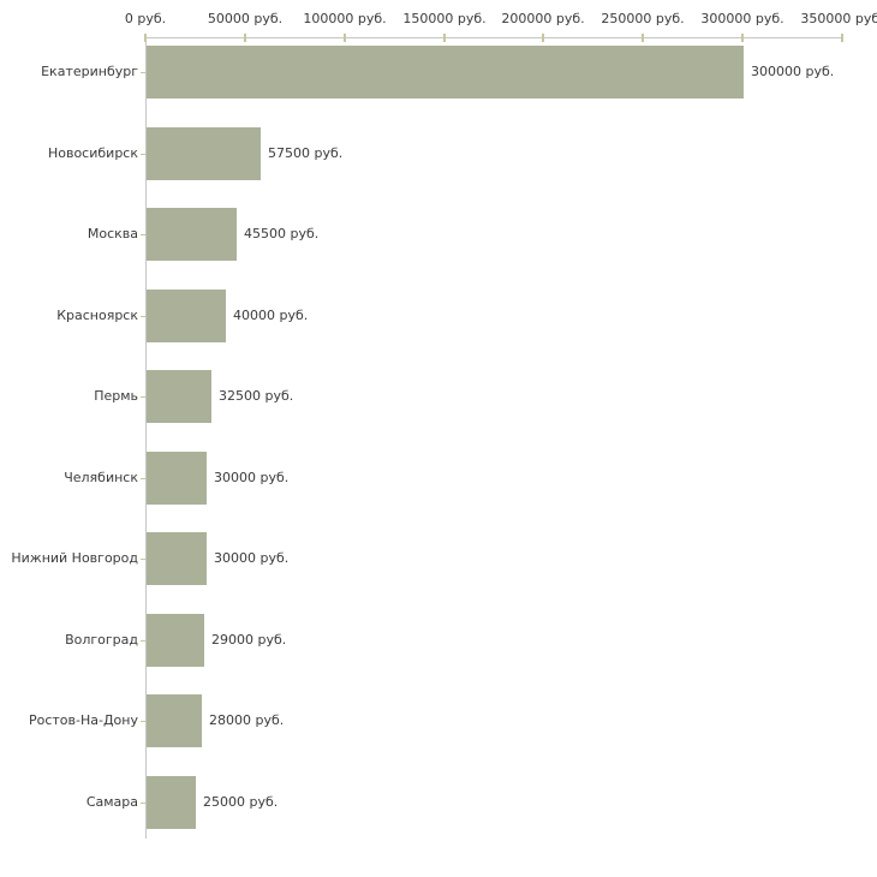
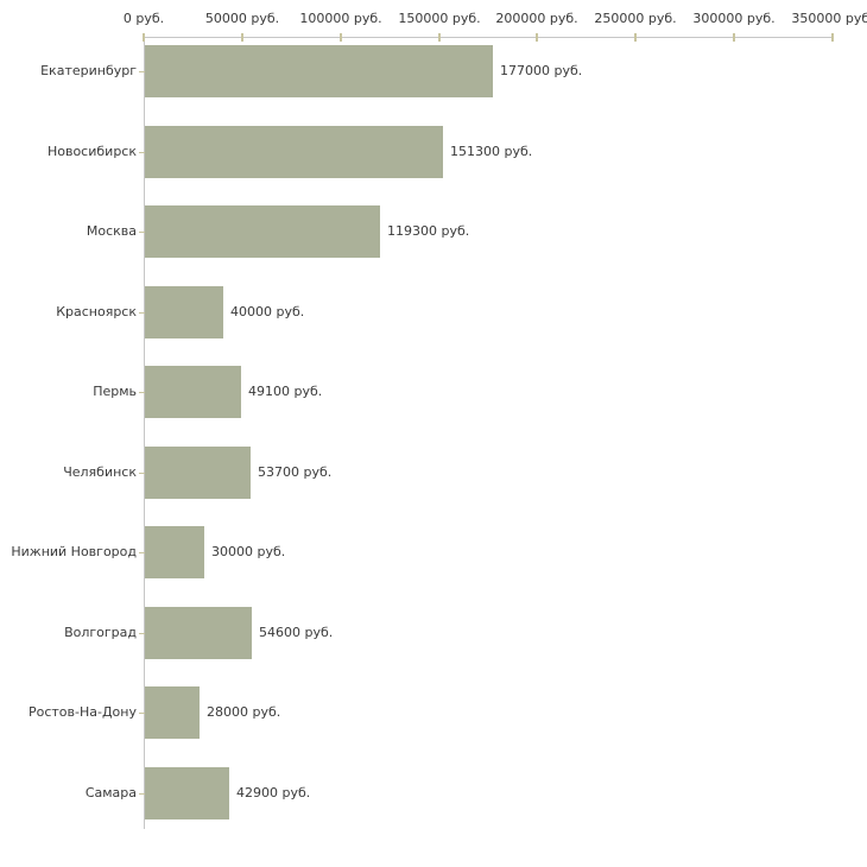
Екатеринбург: 300000 -> 177000
Новосибирск: 57500 -> 151300
Москва: 45500 -> 119300
Пермь: 32500 -> 49100
Челябинск: 30000 -> 53700
Волгоград: 29000 -> 54600
Самара: 25000 -> 42900
